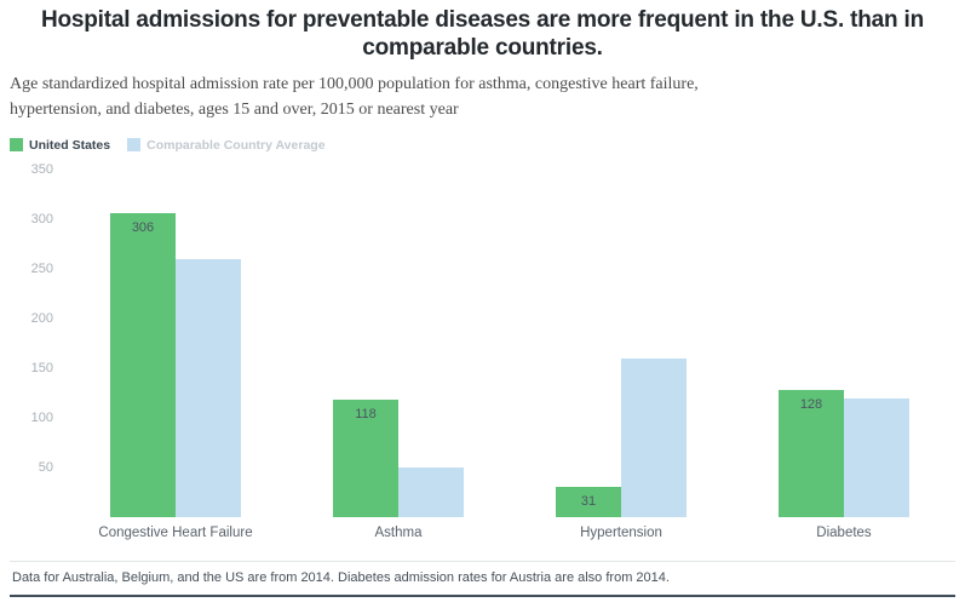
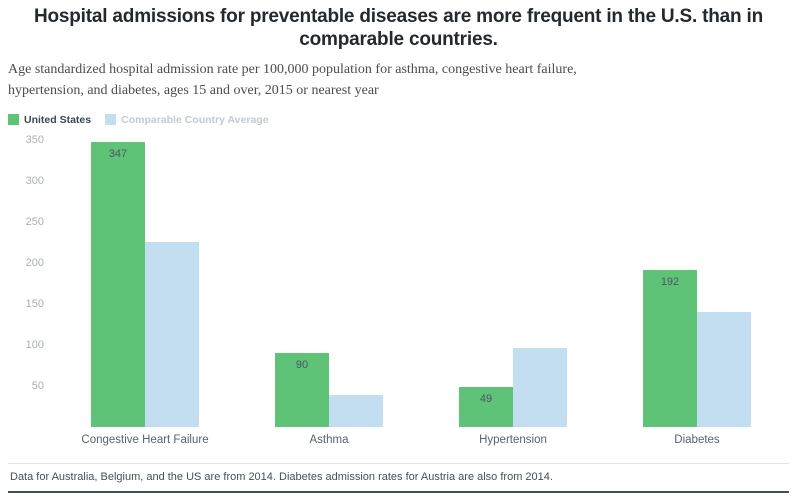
United States/Congestive Heart Failure: 306 -> 347
Comparable Country Average/Congestive Heart Failure: 260 -> 220
United States/Asthma: 118 -> 90
Comparable Country Average/Asthma: 50 -> 40
United States/Hypertension: 31 -> 49
Comparable Country Average/Hypertension: 160 -> 100
United States/Diabetes: 128 -> 192
Comparable Country Average/Diabetes: 120 -> 140
